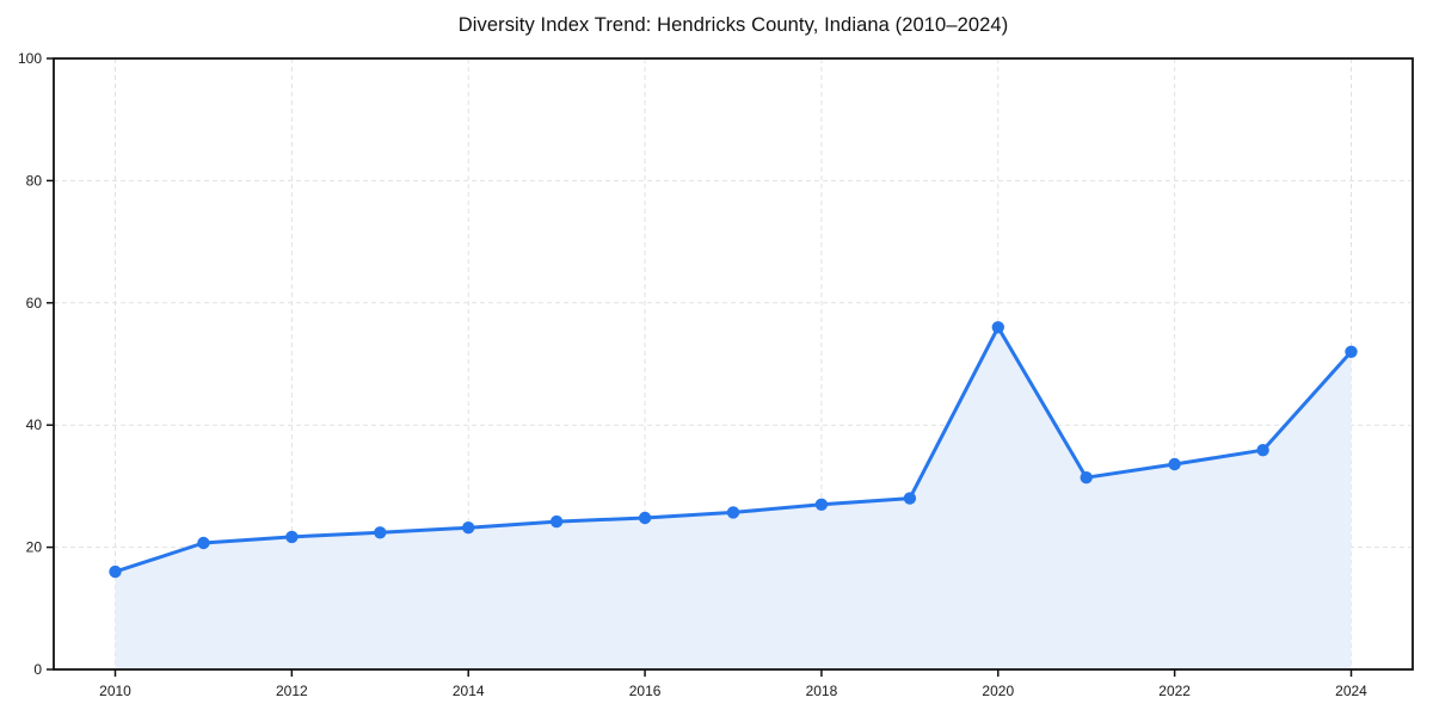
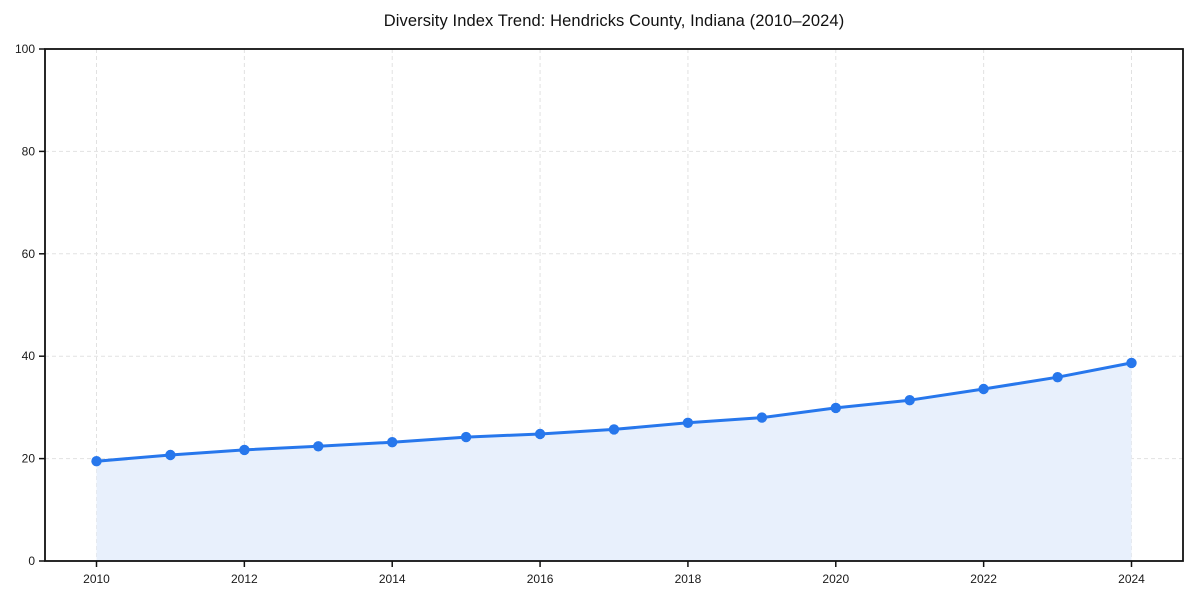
2010: 16 -> 20
2020: 56 -> 30
2024: 52 -> 39
